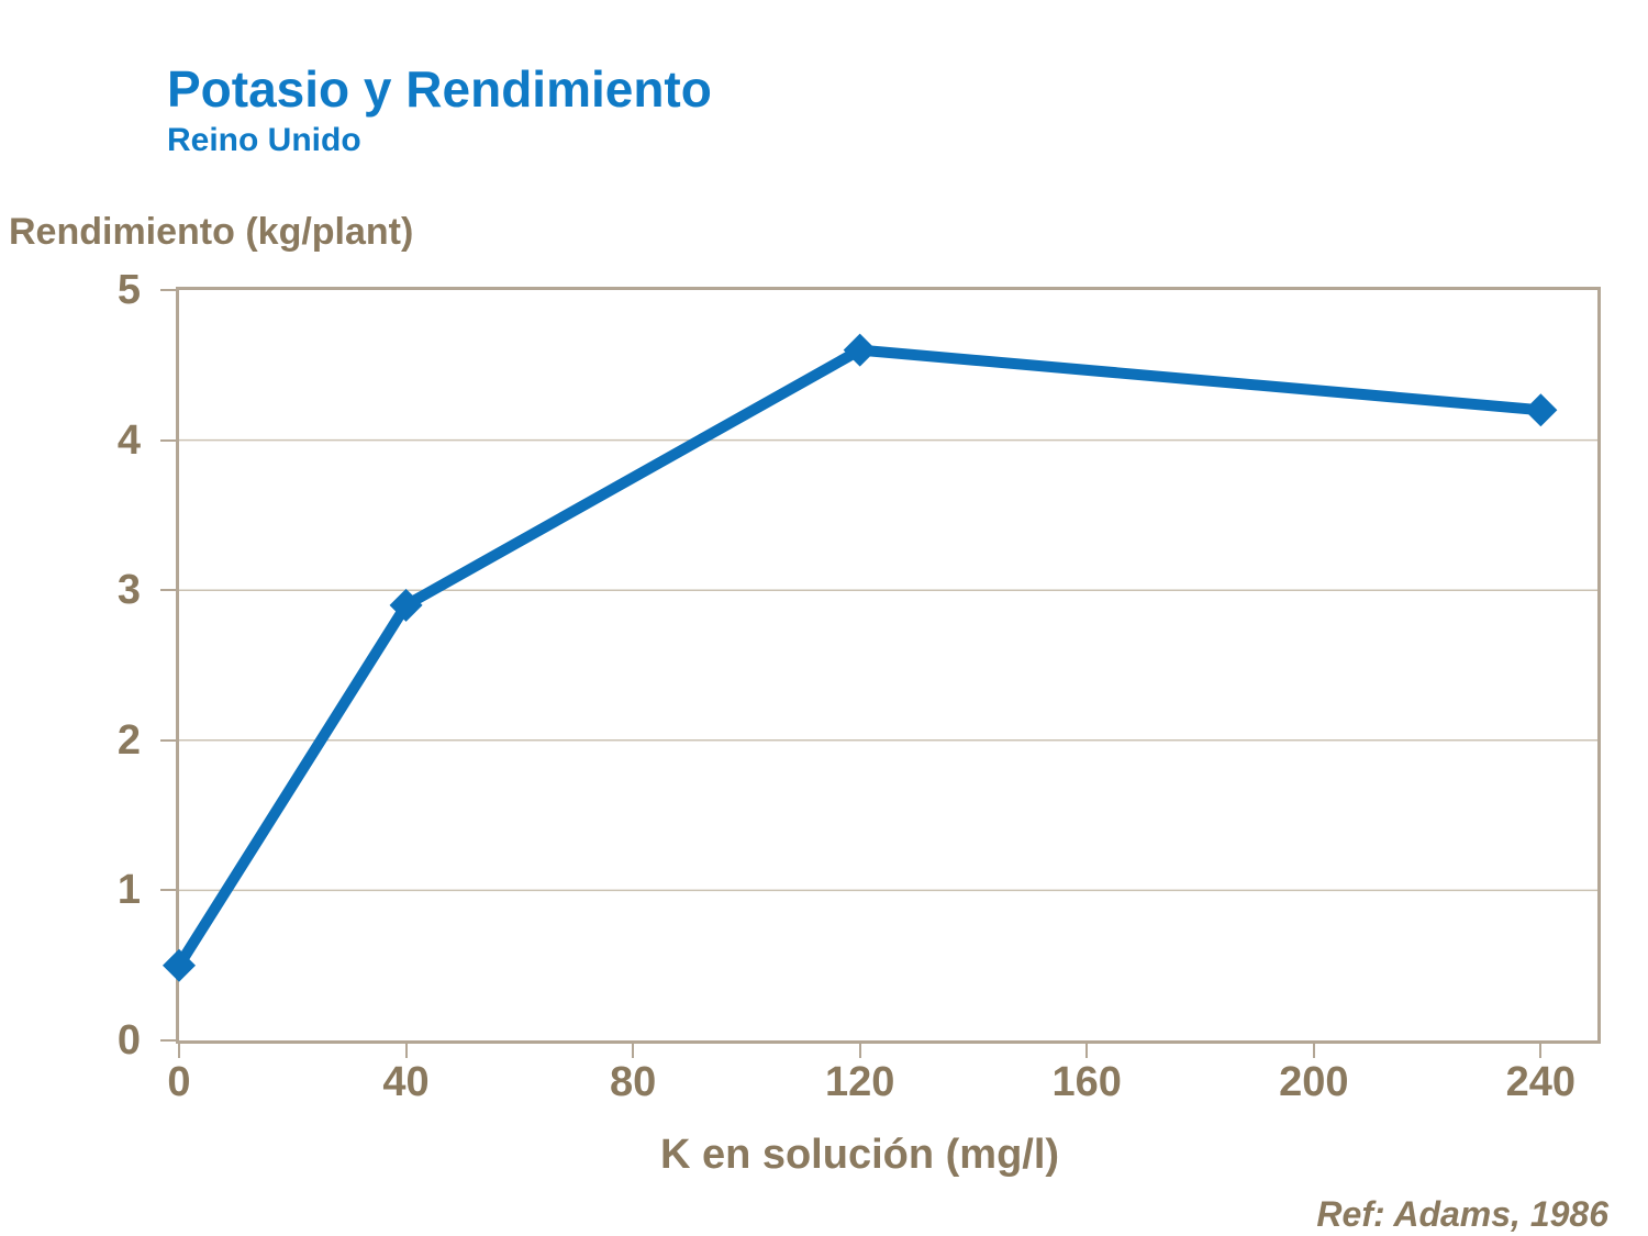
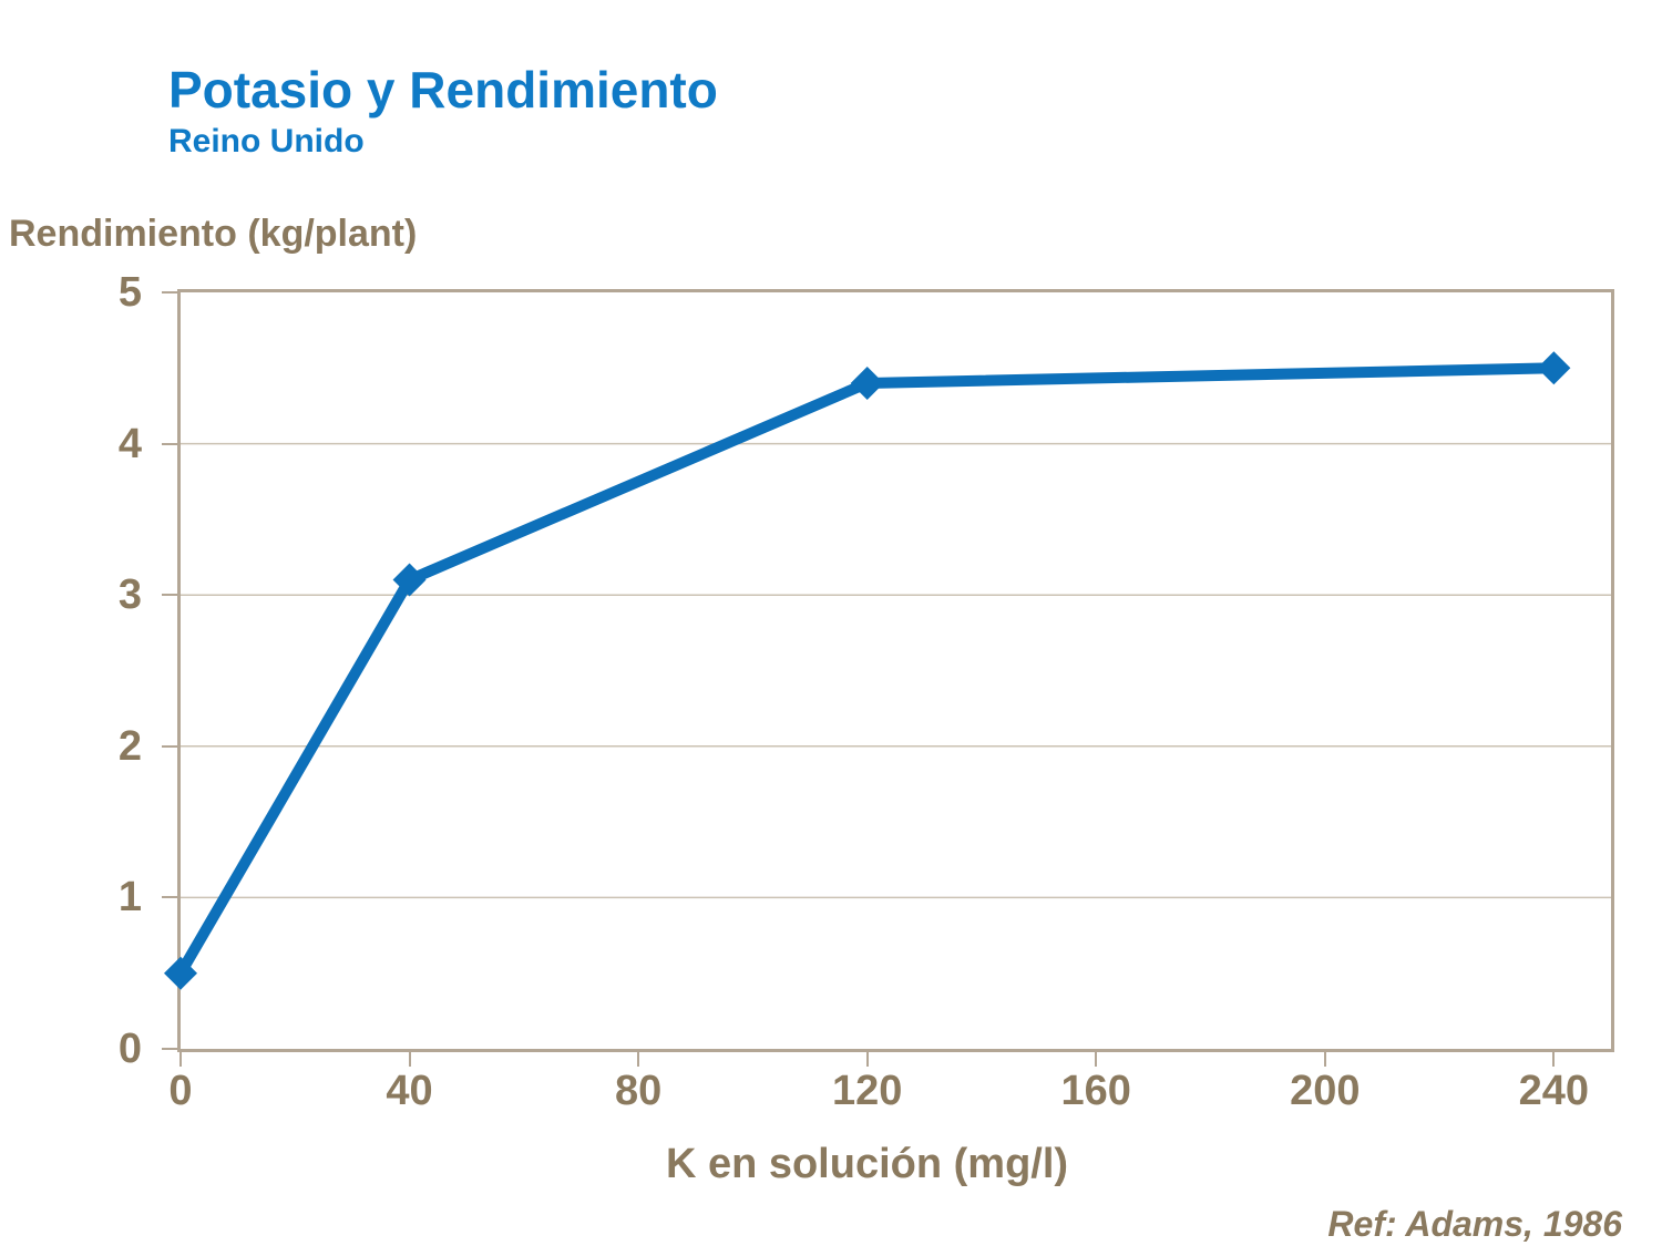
40: 2.9 -> 3.1
120: 4.6 -> 4.4
240: 4.2 -> 4.5
